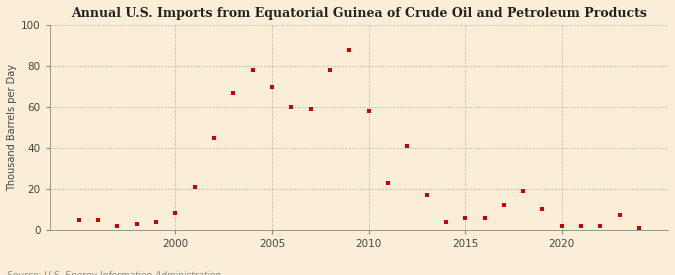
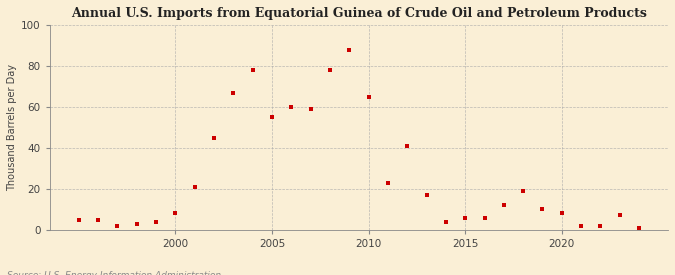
2005: 70 -> 55
2010: 58 -> 65
2020: 2 -> 8
